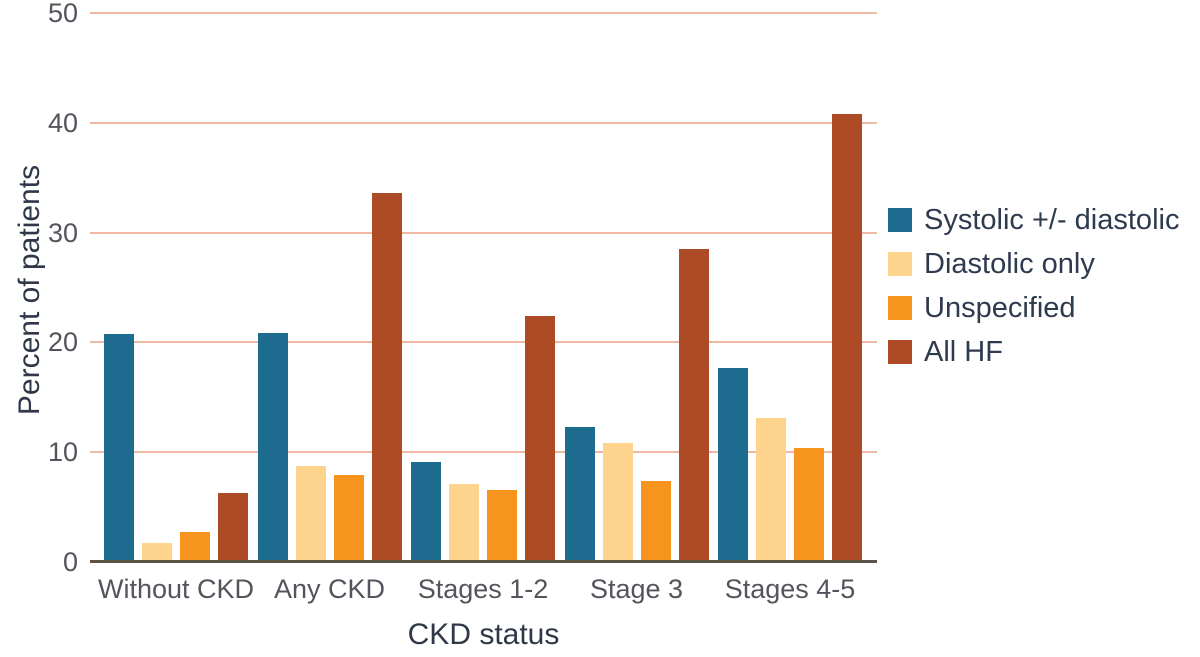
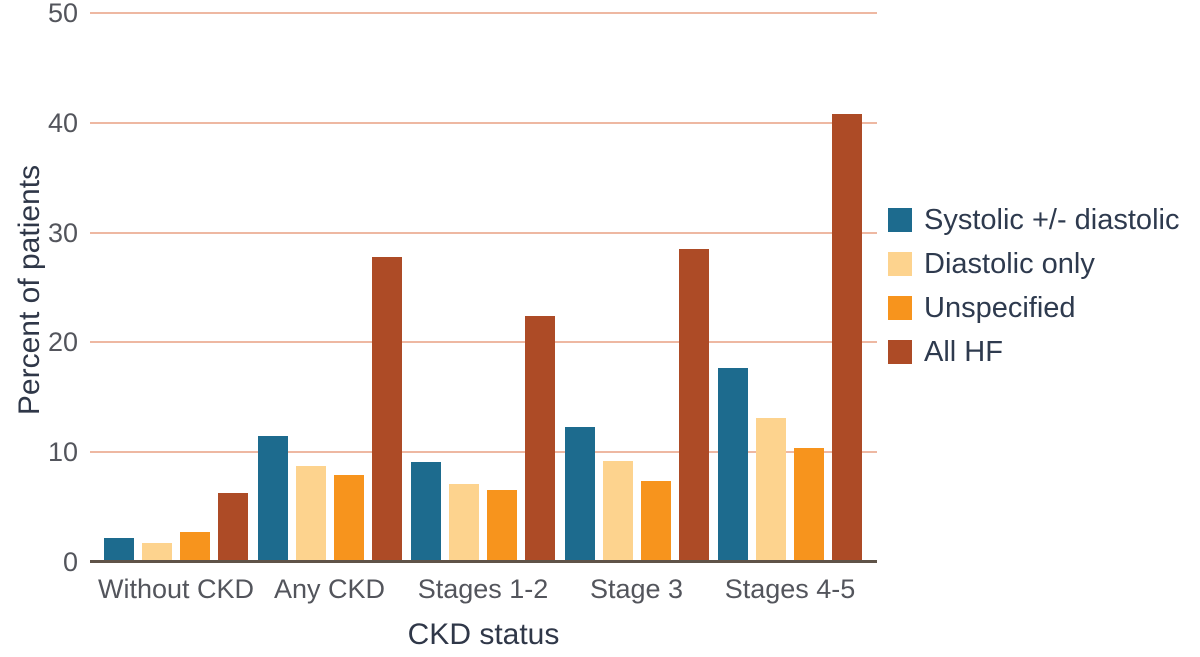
Systolic +/- diastolic/Without CKD: 20.8 -> 2.2
Systolic +/- diastolic/Any CKD: 20.9 -> 11.5
All HF/Any CKD: 33.6 -> 27.8
Diastolic only/Stage 3: 10.8 -> 9.2
